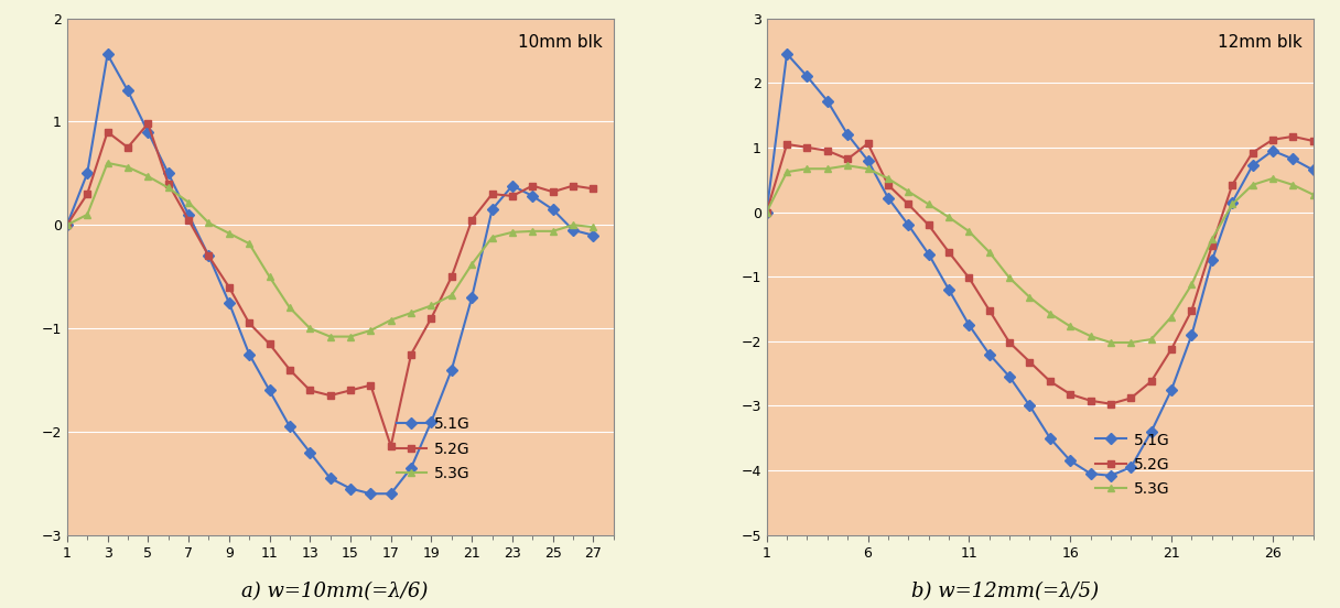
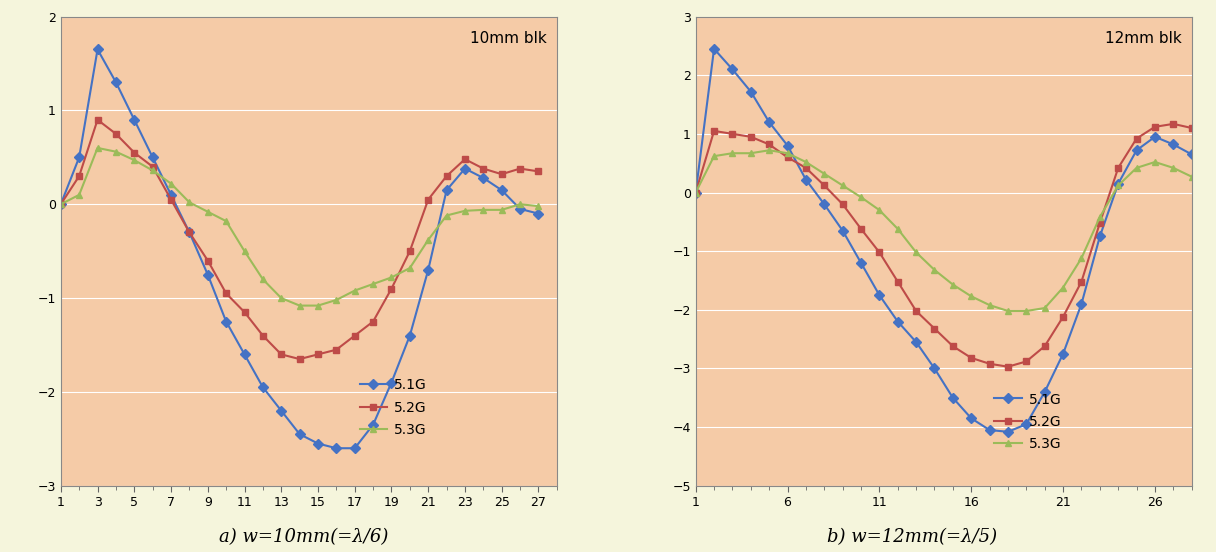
5.2G/5: 0.98 -> 0.55
5.2G/17: -2.14 -> -1.40
5.2G/23: 0.28 -> 0.48
5.2G/6: 1.06 -> 0.60
